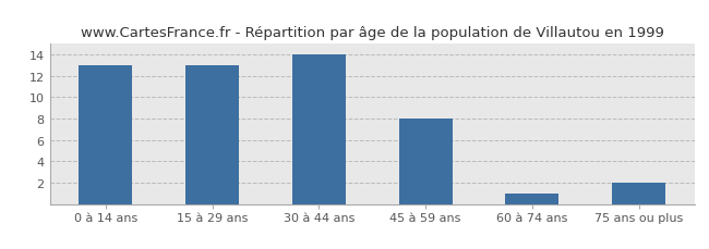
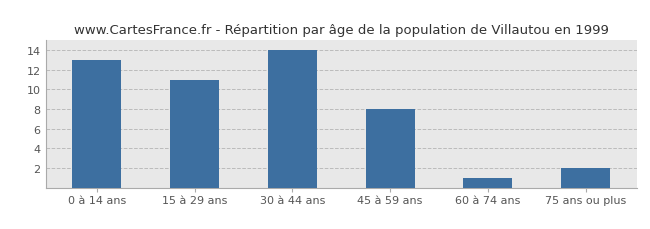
15 à 29 ans: 13 -> 11
